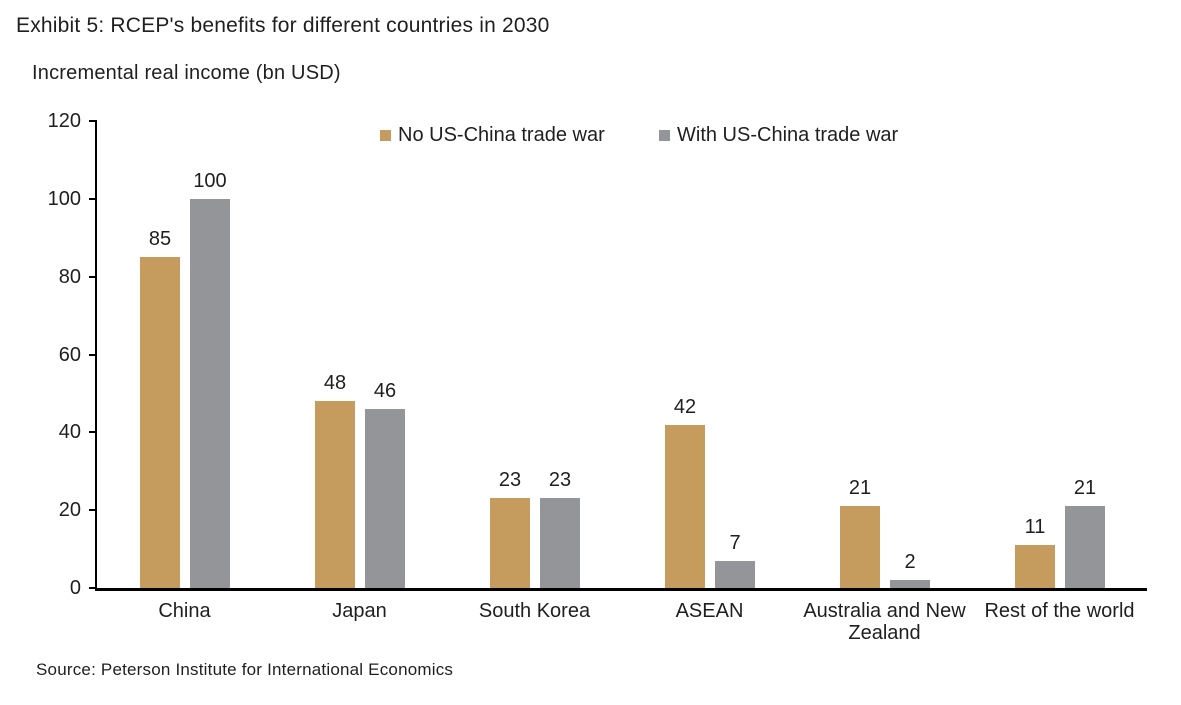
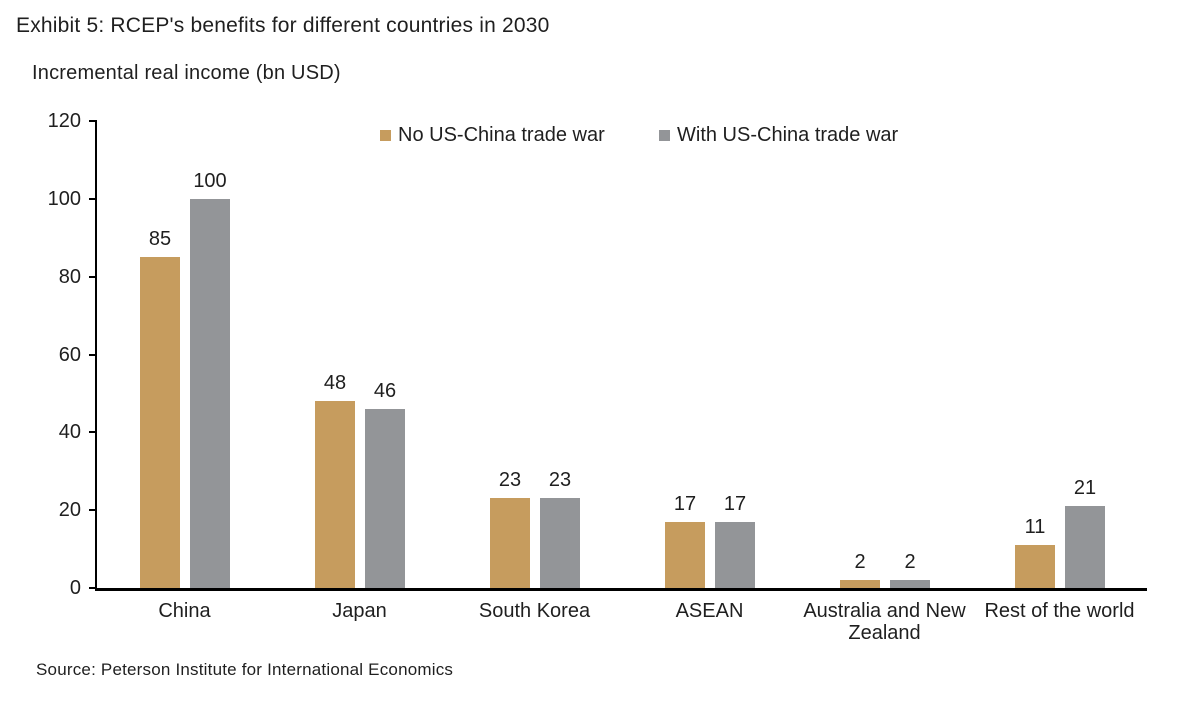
No US-China trade war/ASEAN: 42 -> 17
With US-China trade war/ASEAN: 7 -> 17
No US-China trade war/Australia and New Zealand: 21 -> 2
